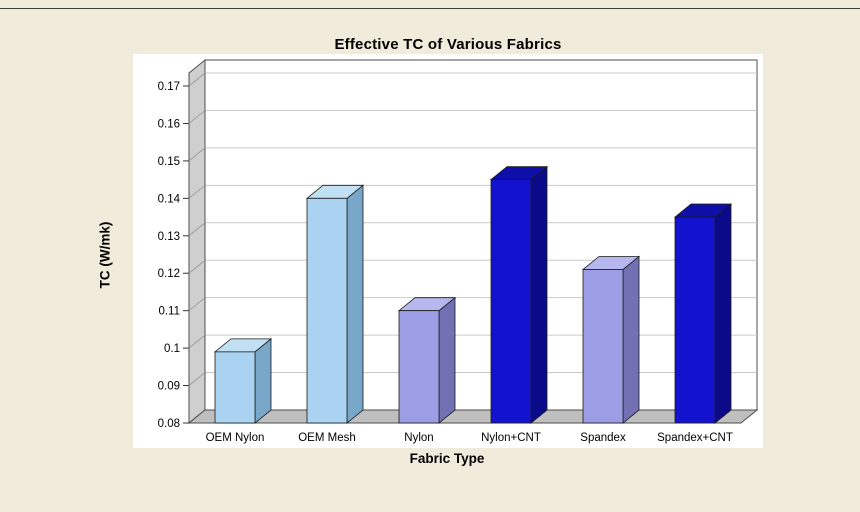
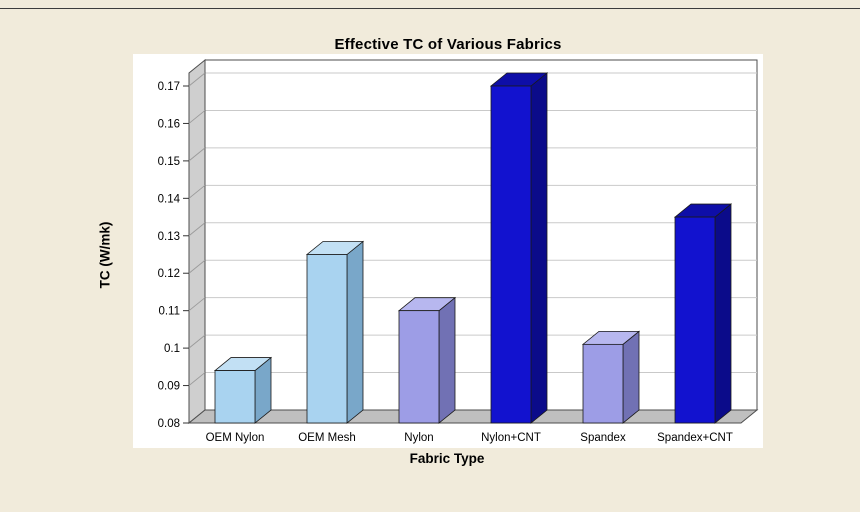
OEM Nylon: 0.099 -> 0.094
OEM Mesh: 0.140 -> 0.125
Nylon+CNT: 0.145 -> 0.170
Spandex: 0.121 -> 0.101
